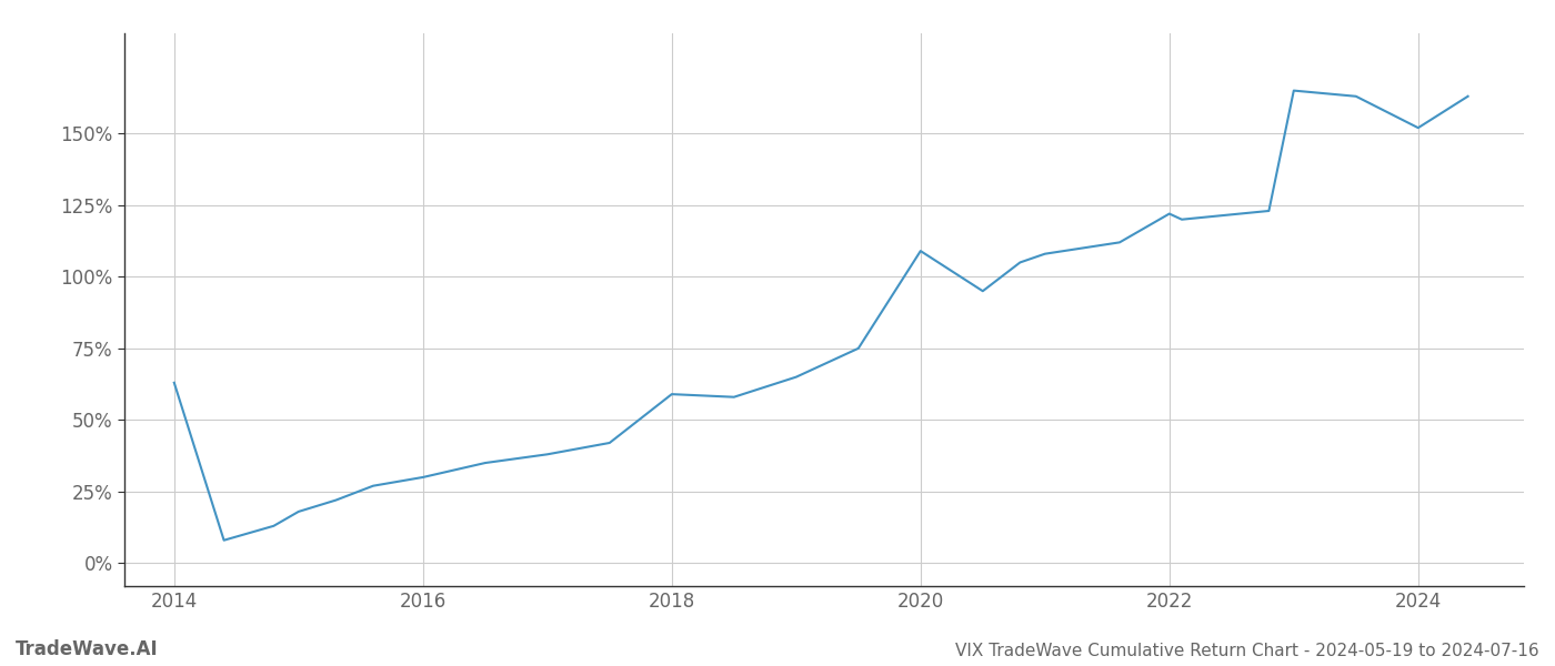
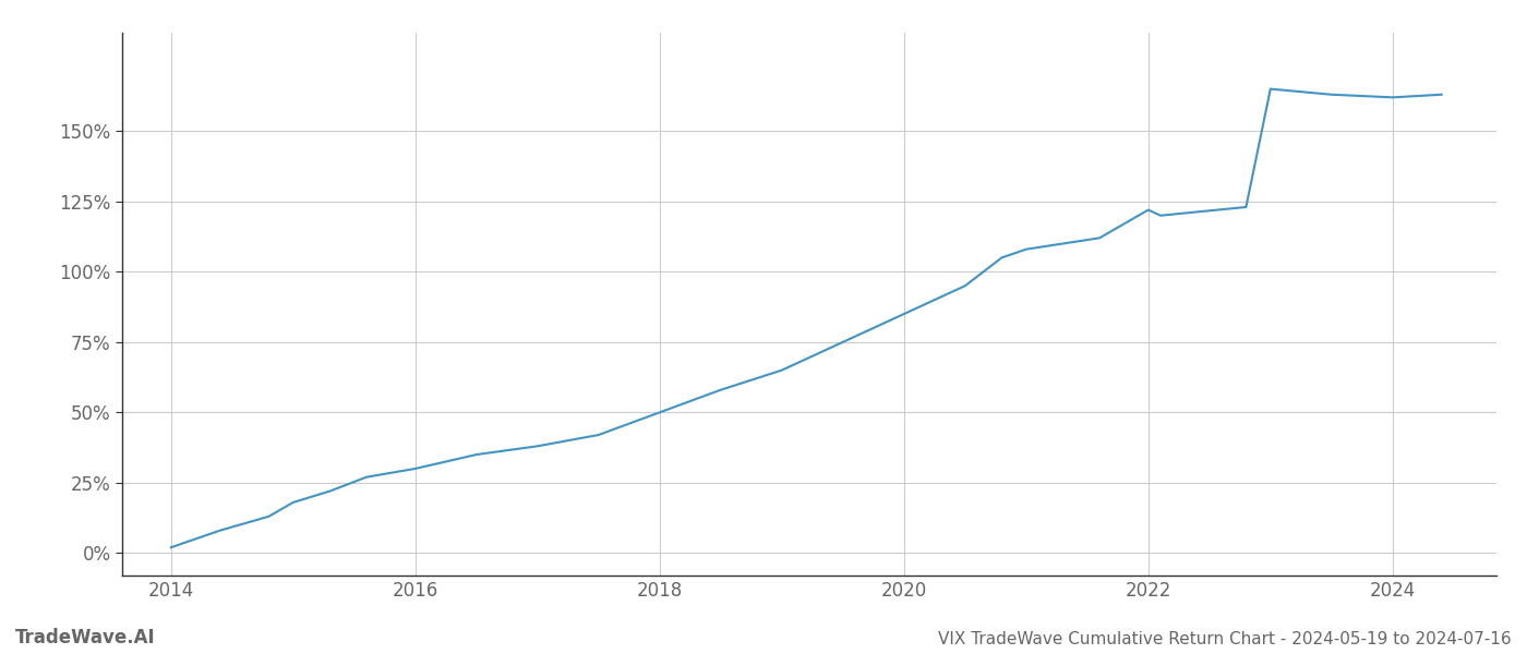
2014: 63% -> 2%
2018: 59% -> 50%
2020: 109% -> 85%
2024: 152% -> 162%
